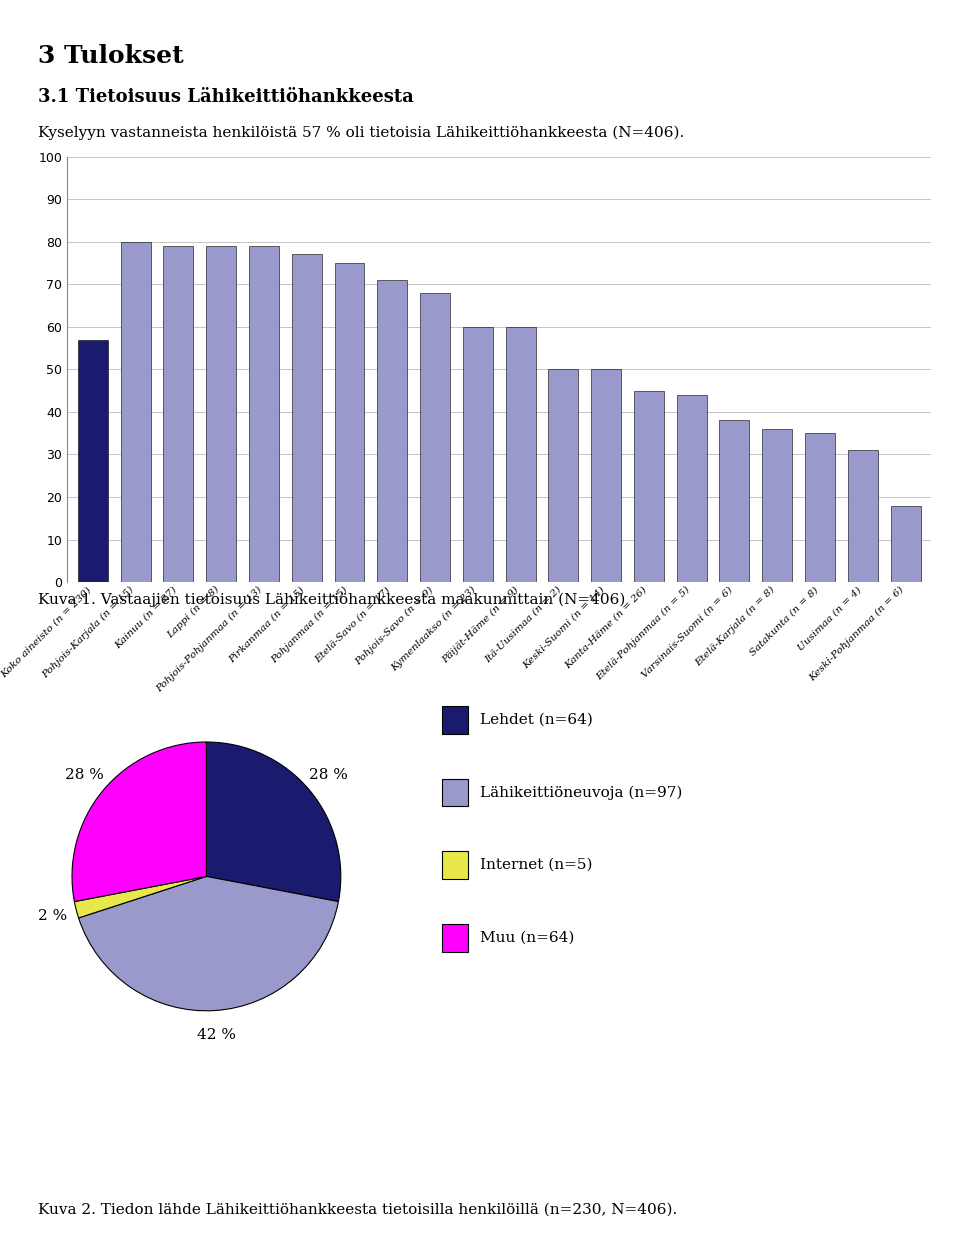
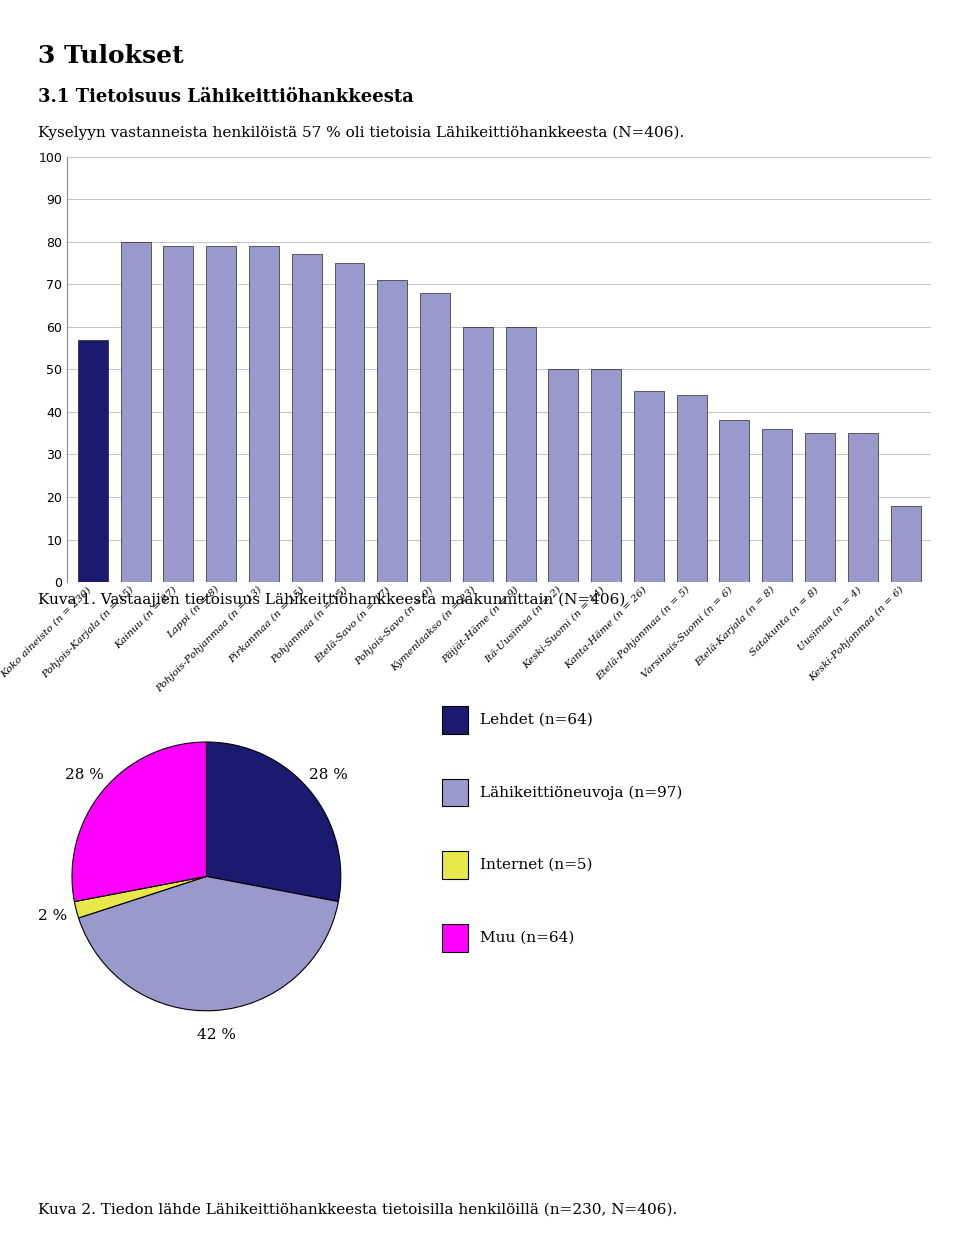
Uusimaa (n = 4): 31 -> 35
